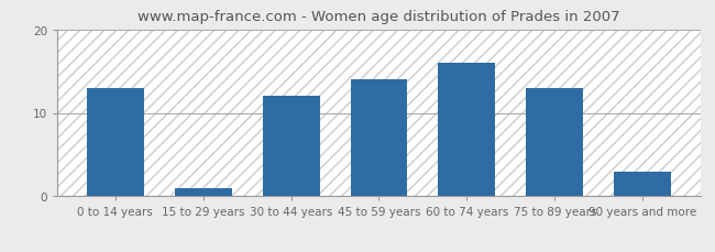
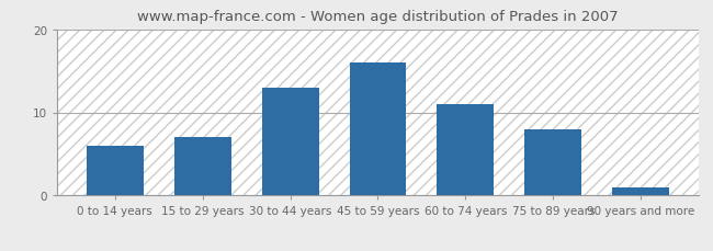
0 to 14 years: 13 -> 6
15 to 29 years: 1 -> 7
30 to 44 years: 12 -> 13
45 to 59 years: 14 -> 16
60 to 74 years: 16 -> 11
75 to 89 years: 13 -> 8
90 years and more: 3 -> 1
